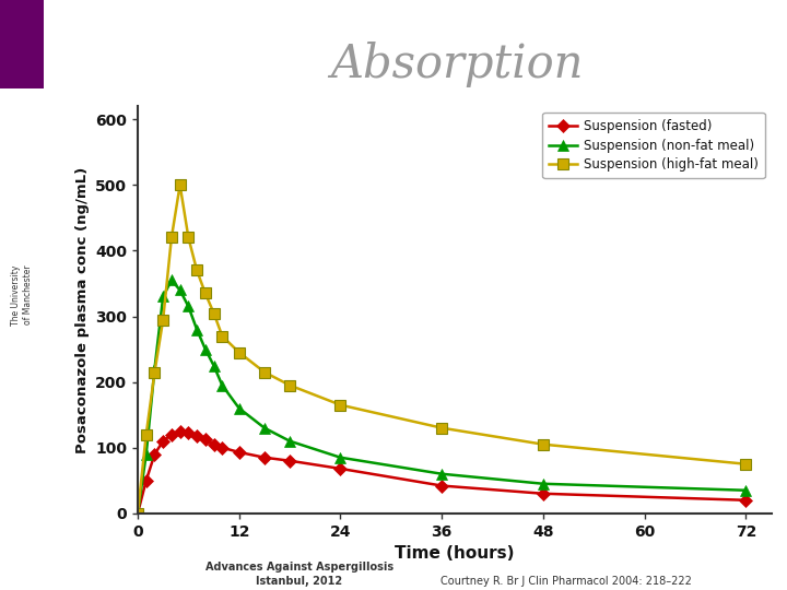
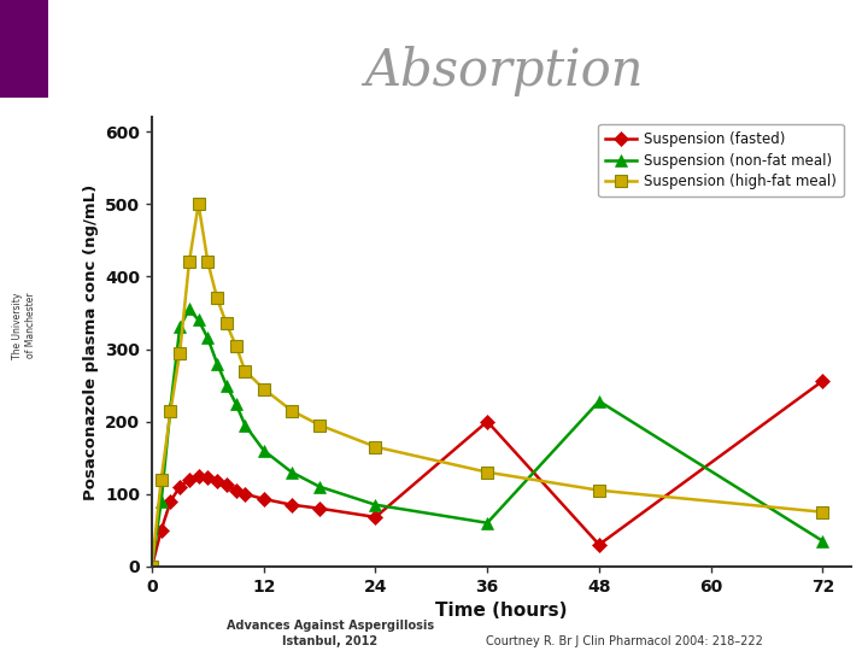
Suspension (fasted)/36: 42 -> 200
Suspension (non-fat meal)/48: 45 -> 228
Suspension (fasted)/72: 20 -> 256
